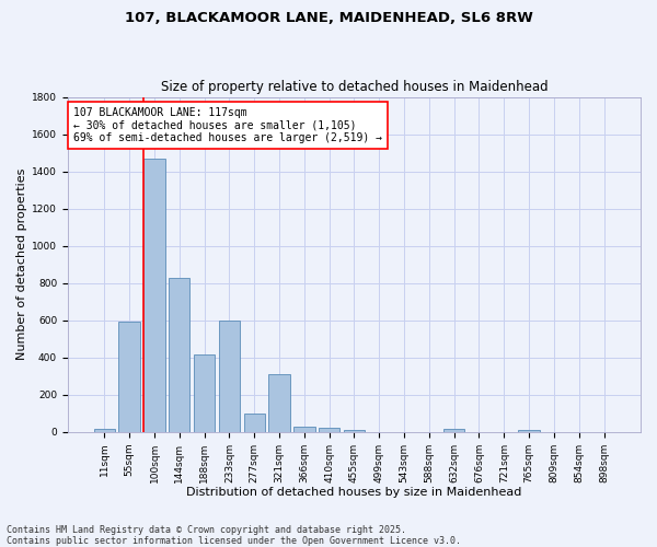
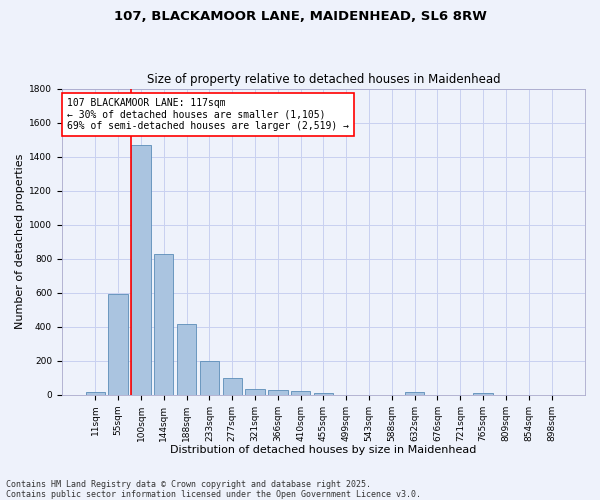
233sqm: 600 -> 200
321sqm: 310 -> 40
